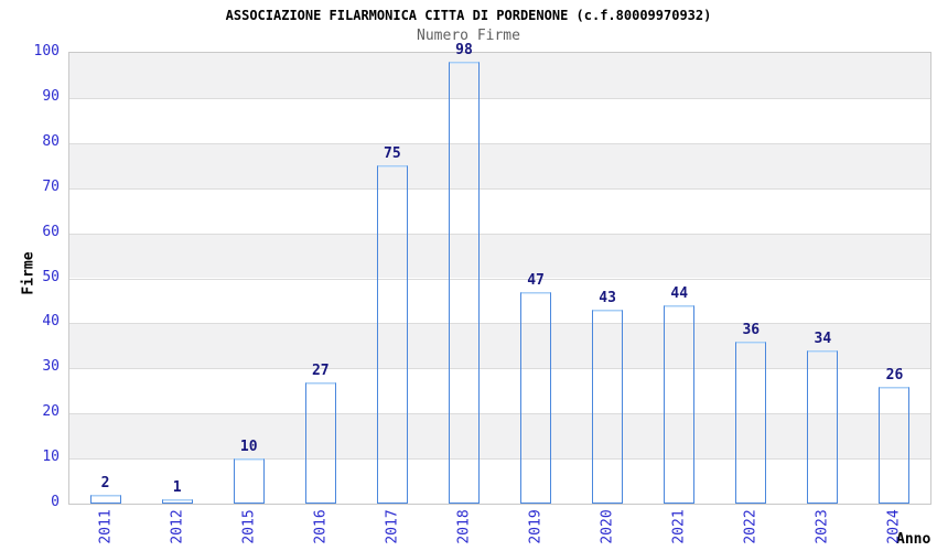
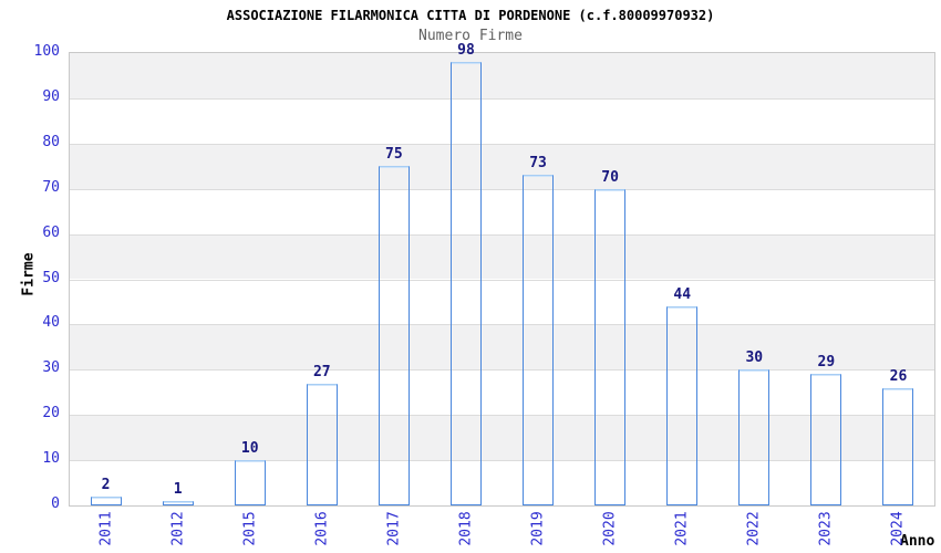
2019: 47 -> 73
2020: 43 -> 70
2022: 36 -> 30
2023: 34 -> 29
